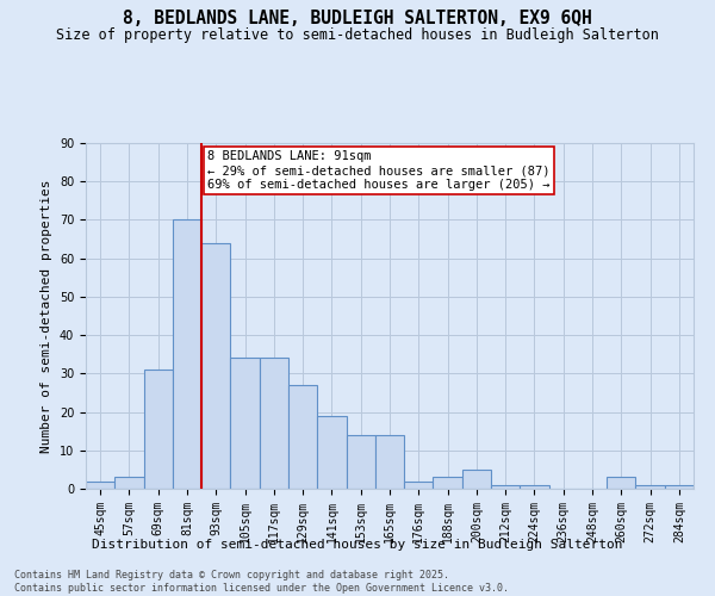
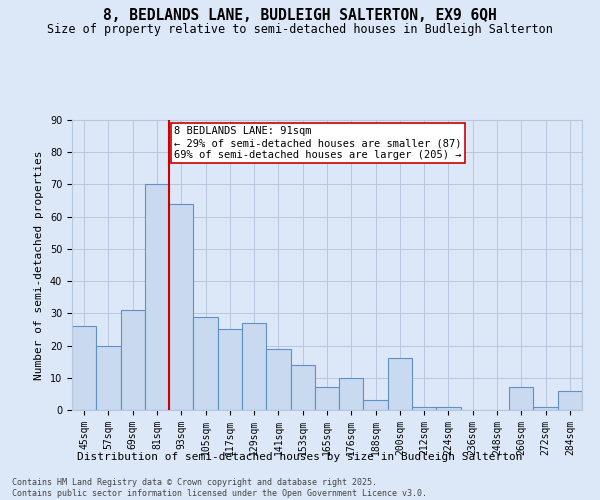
45sqm: 2 -> 26
57sqm: 3 -> 20
105sqm: 34 -> 29
117sqm: 34 -> 25
165sqm: 14 -> 7
176sqm: 2 -> 10
200sqm: 5 -> 16
260sqm: 3 -> 7
284sqm: 1 -> 6
